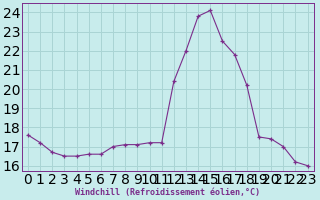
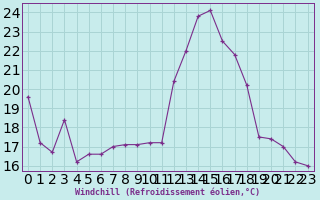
0: 17.6 -> 19.6
3: 16.5 -> 18.4
4: 16.5 -> 16.2
